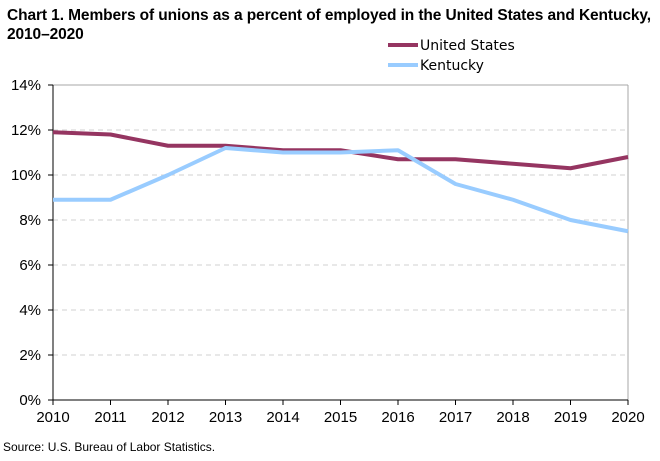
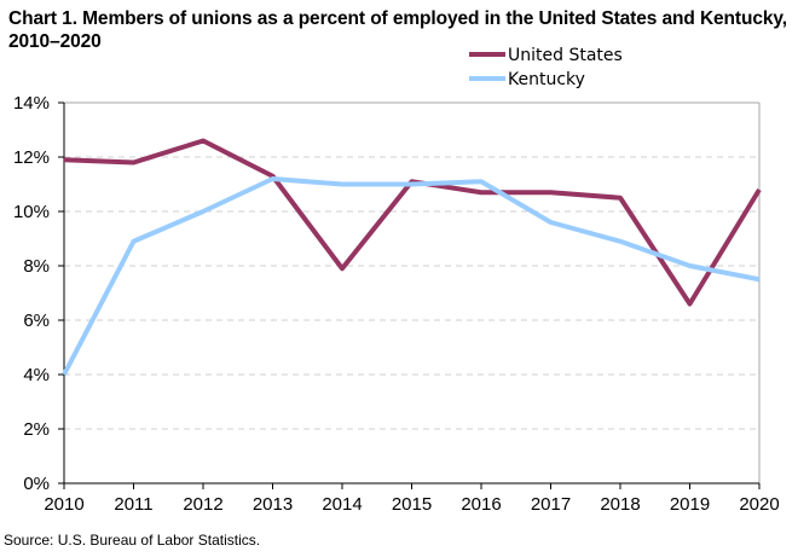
Kentucky/2010: 8.9% -> 4.0%
United States/2012: 11.3% -> 12.6%
United States/2014: 11.1% -> 7.9%
United States/2019: 10.3% -> 6.6%
